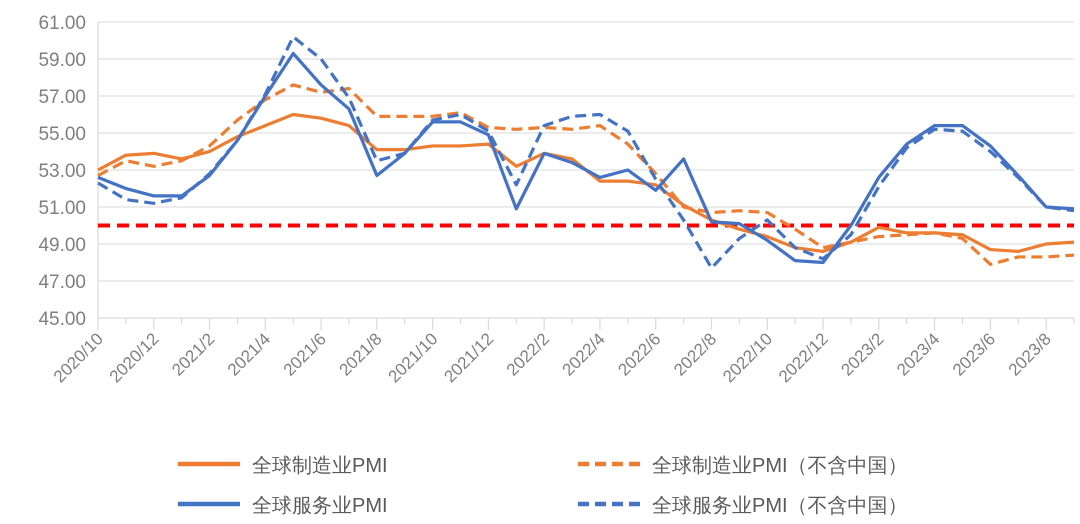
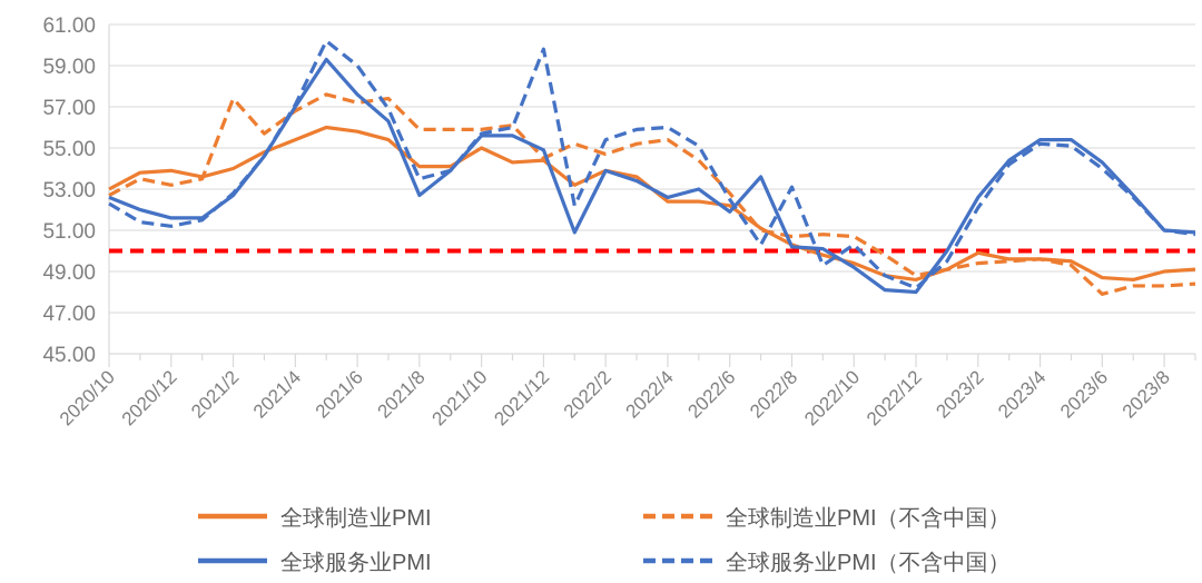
全球制造业PMI（不含中国）/2021/2: 54.3 -> 57.4
全球制造业PMI/2021/10: 54.3 -> 55.0
全球制造业PMI（不含中国）/2021/12: 55.3 -> 54.5
全球服务业PMI（不含中国）/2021/12: 55.1 -> 59.8
全球制造业PMI（不含中国）/2022/2: 55.3 -> 54.7
全球服务业PMI（不含中国）/2022/8: 47.7 -> 53.1
